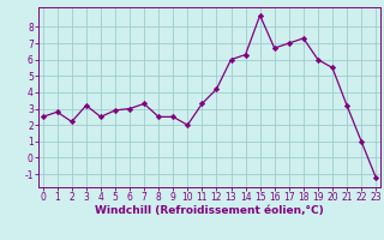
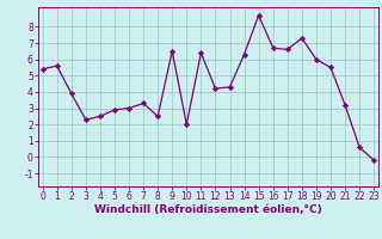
0: 2.5 -> 5.4
1: 2.8 -> 5.6
2: 2.2 -> 3.9
3: 3.2 -> 2.3
9: 2.5 -> 6.5
11: 3.3 -> 6.4
13: 6.0 -> 4.3
17: 7.0 -> 6.6
22: 1.0 -> 0.6
23: -1.2 -> -0.2
